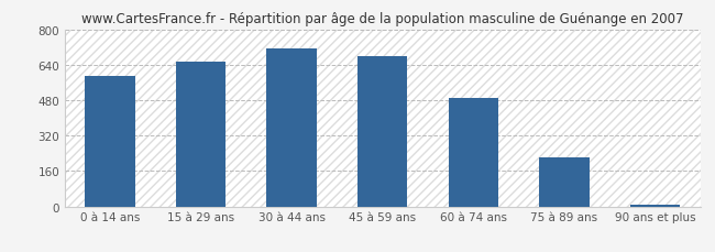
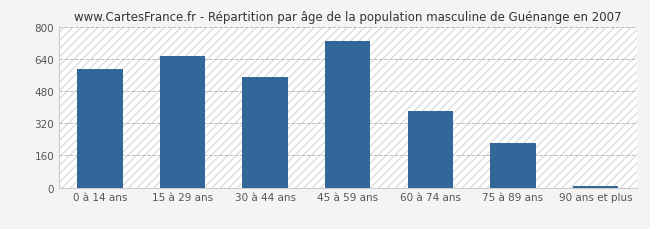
30 à 44 ans: 716 -> 550
45 à 59 ans: 680 -> 730
60 à 74 ans: 490 -> 380
